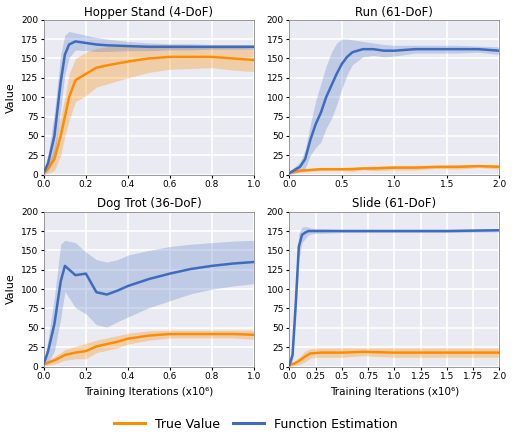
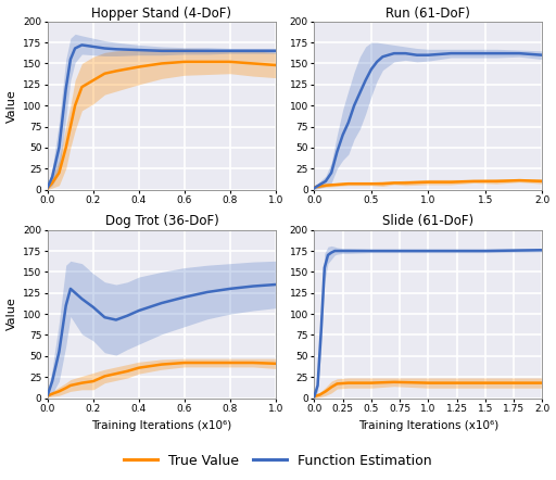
Dog Trot (36-DoF)/Function Estimation/0.2: 120 -> 108
